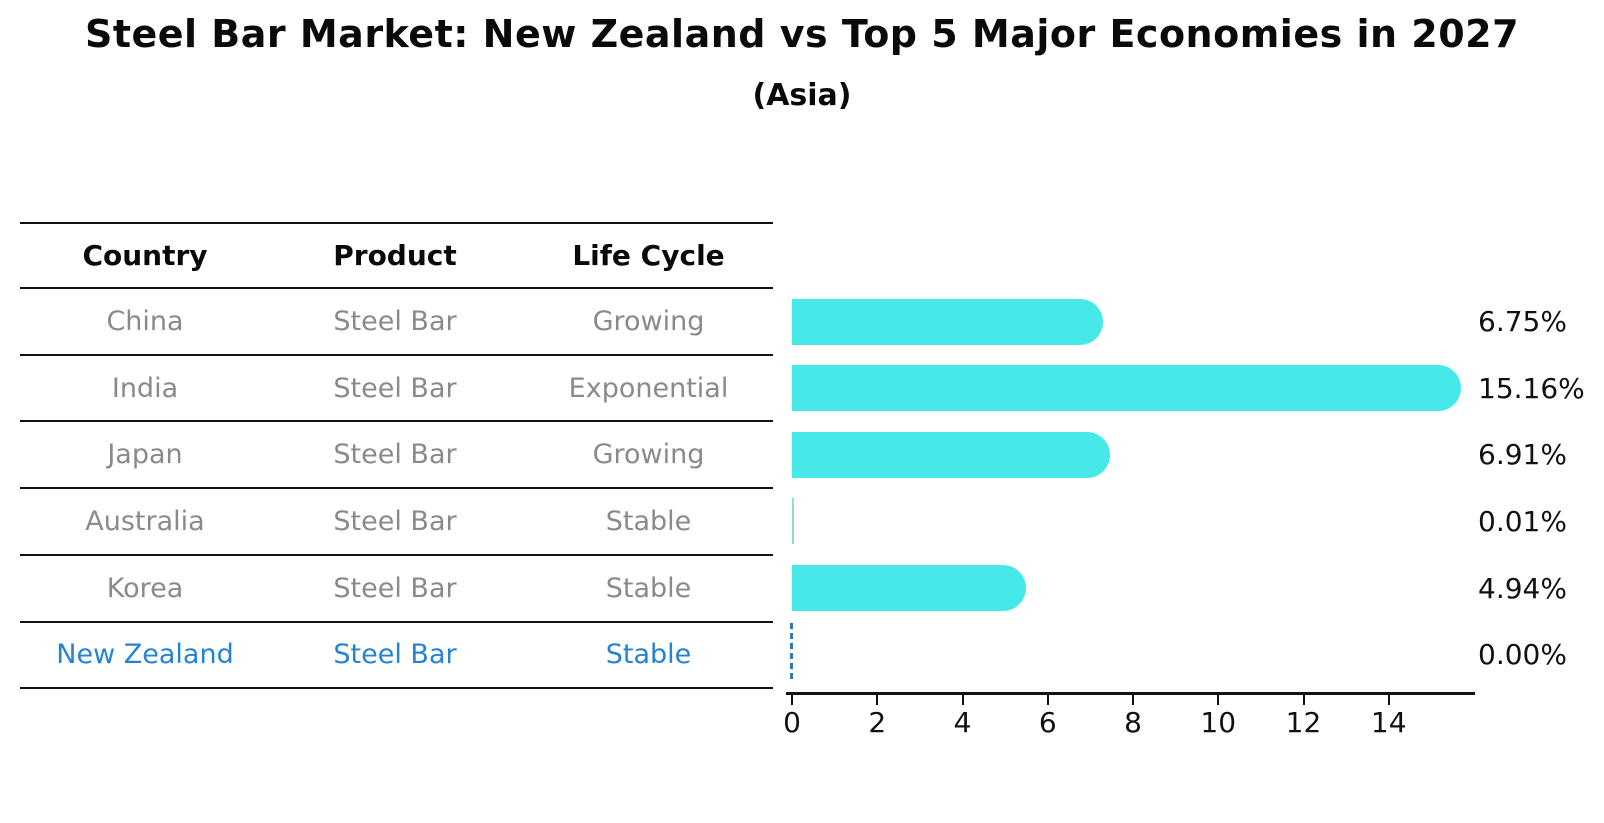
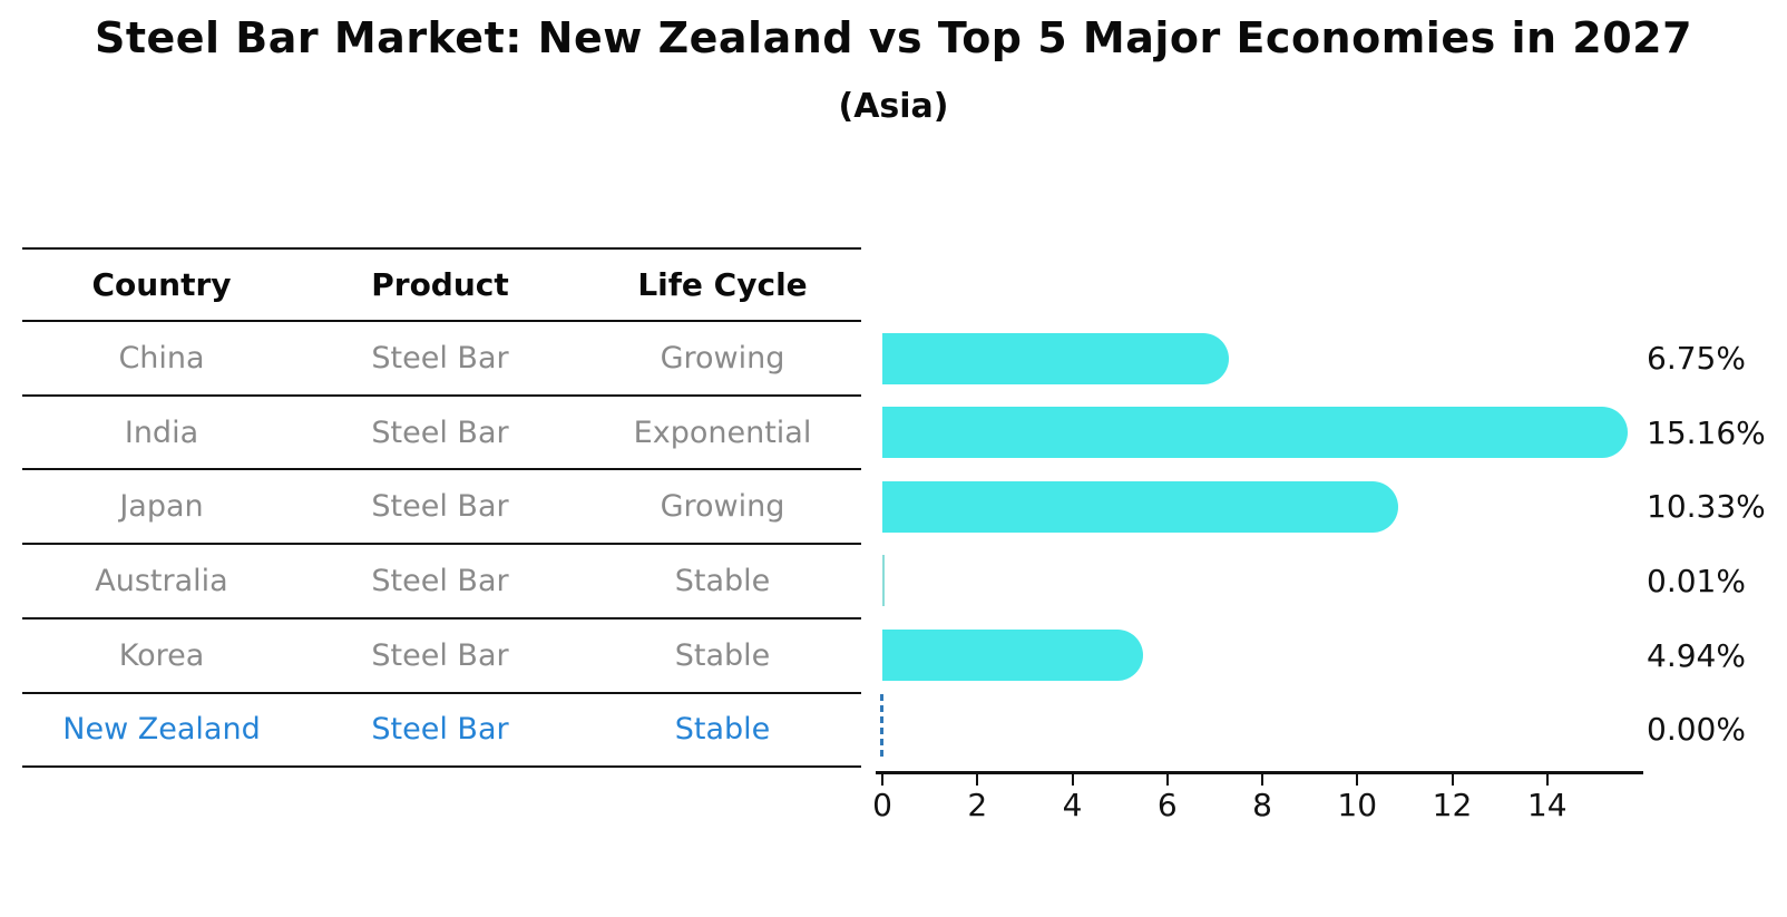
Japan: 6.91% -> 10.33%
